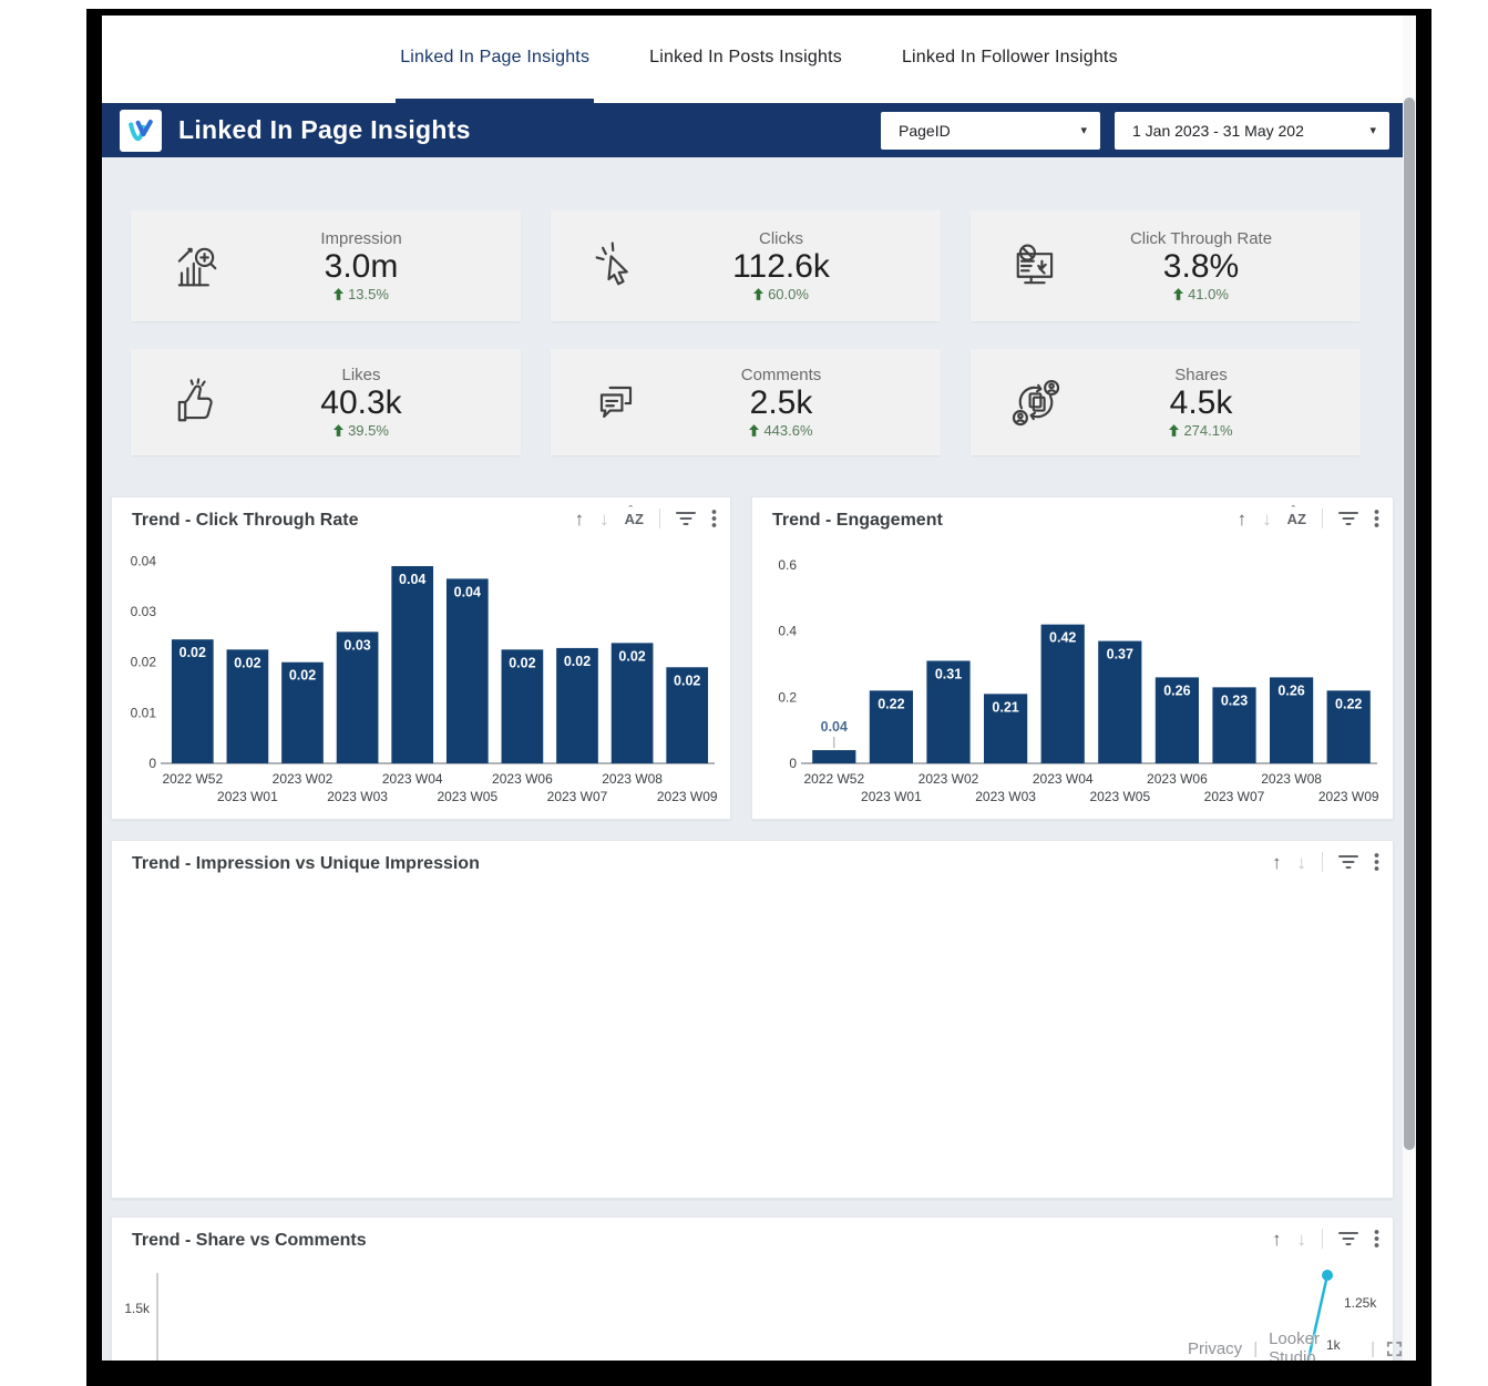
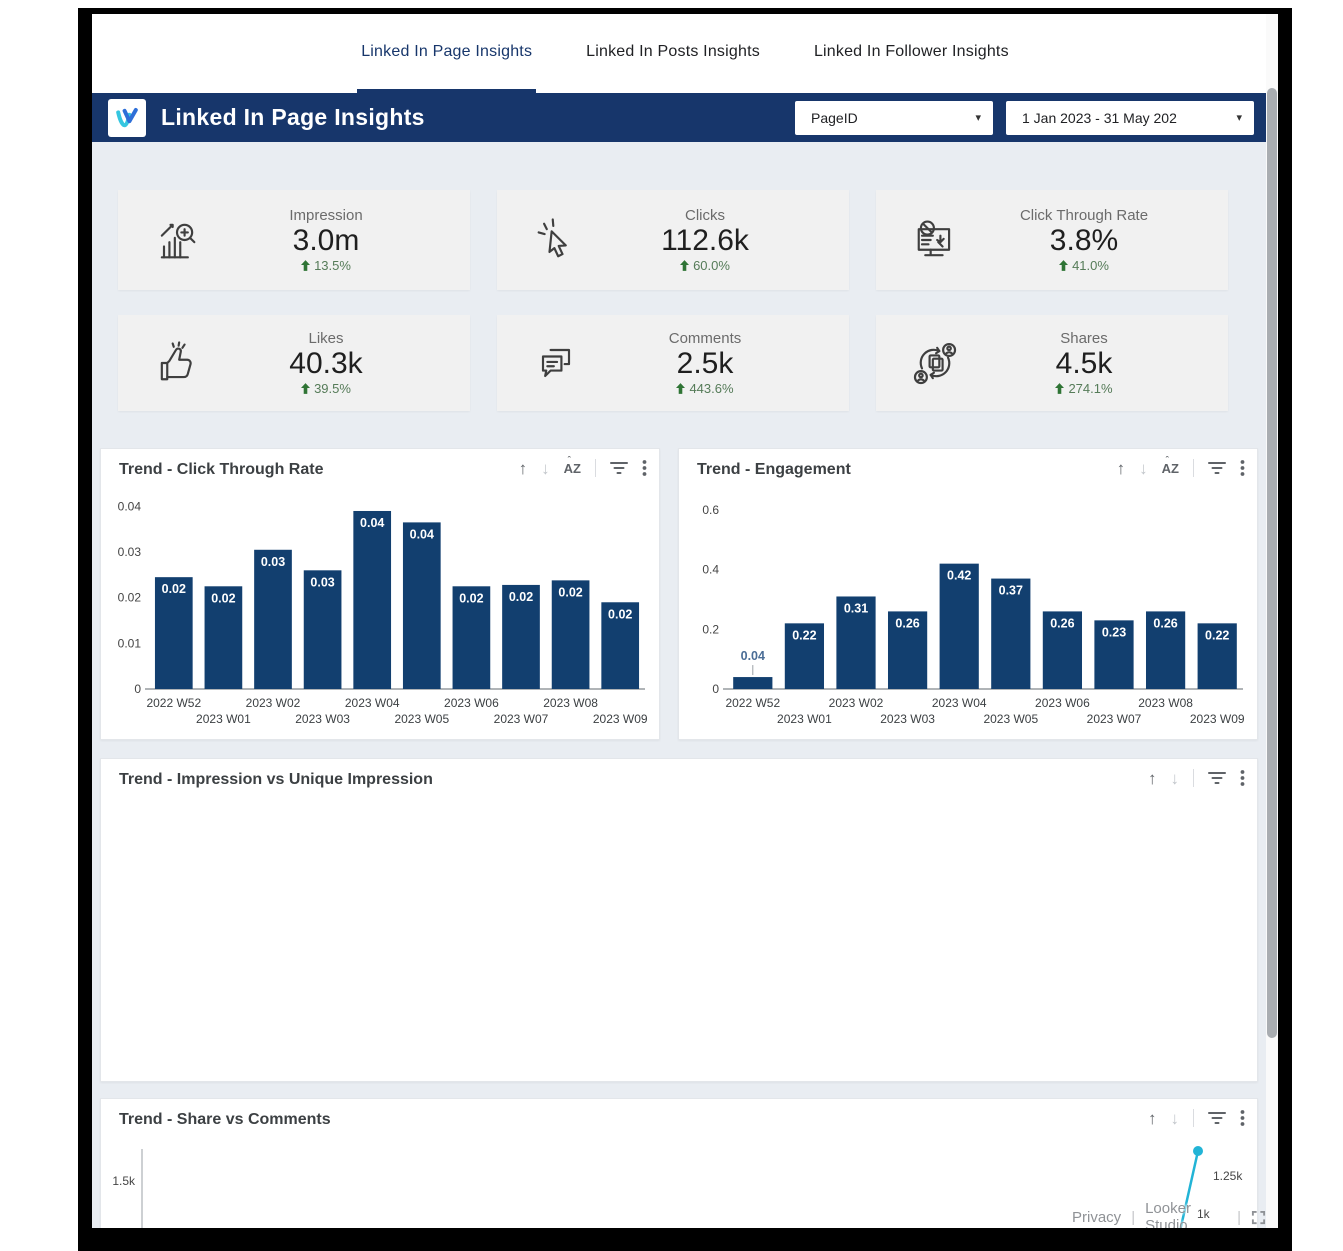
Trend - Click Through Rate/2023 W02: 0.02 -> 0.03
Trend - Engagement/2023 W03: 0.21 -> 0.26
